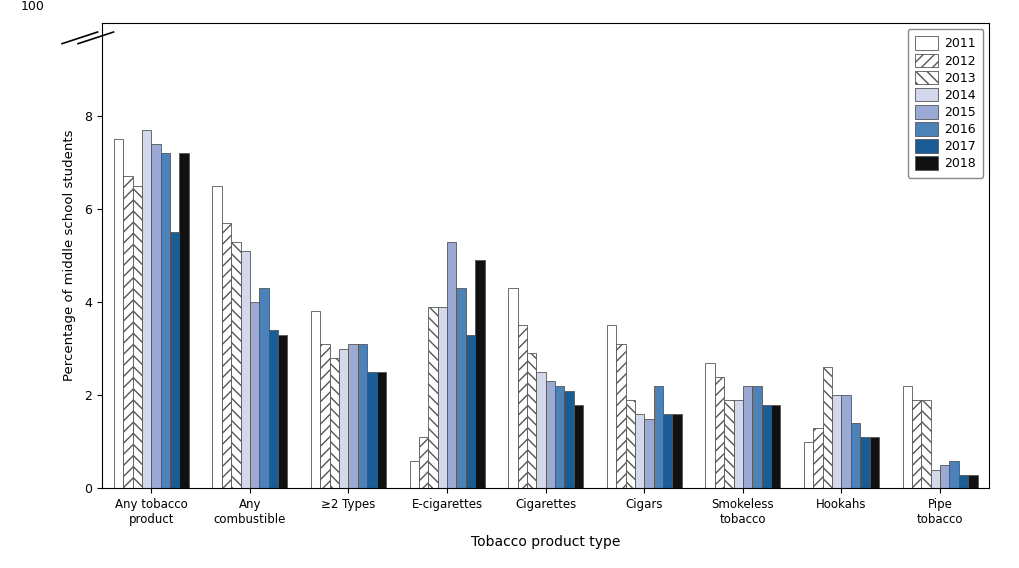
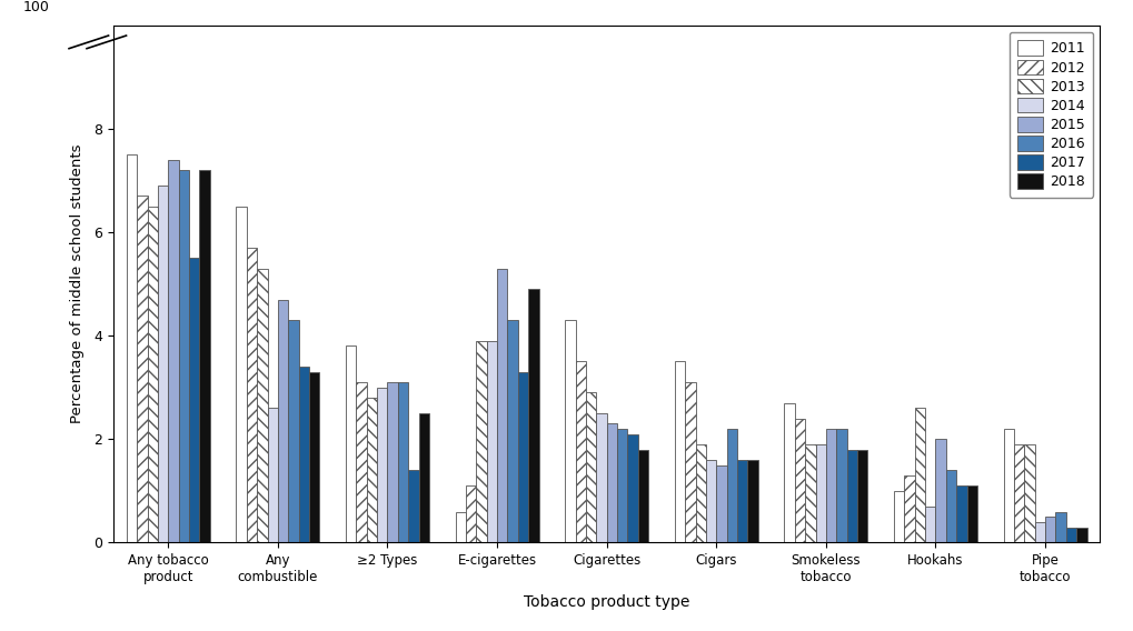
2014/Any tobacco product: 7.7 -> 6.9
2014/Any combustible: 5.1 -> 2.6
2015/Any combustible: 4.0 -> 4.7
2017/≥2 Types: 2.5 -> 1.4
2014/Hookahs: 2.0 -> 0.7
